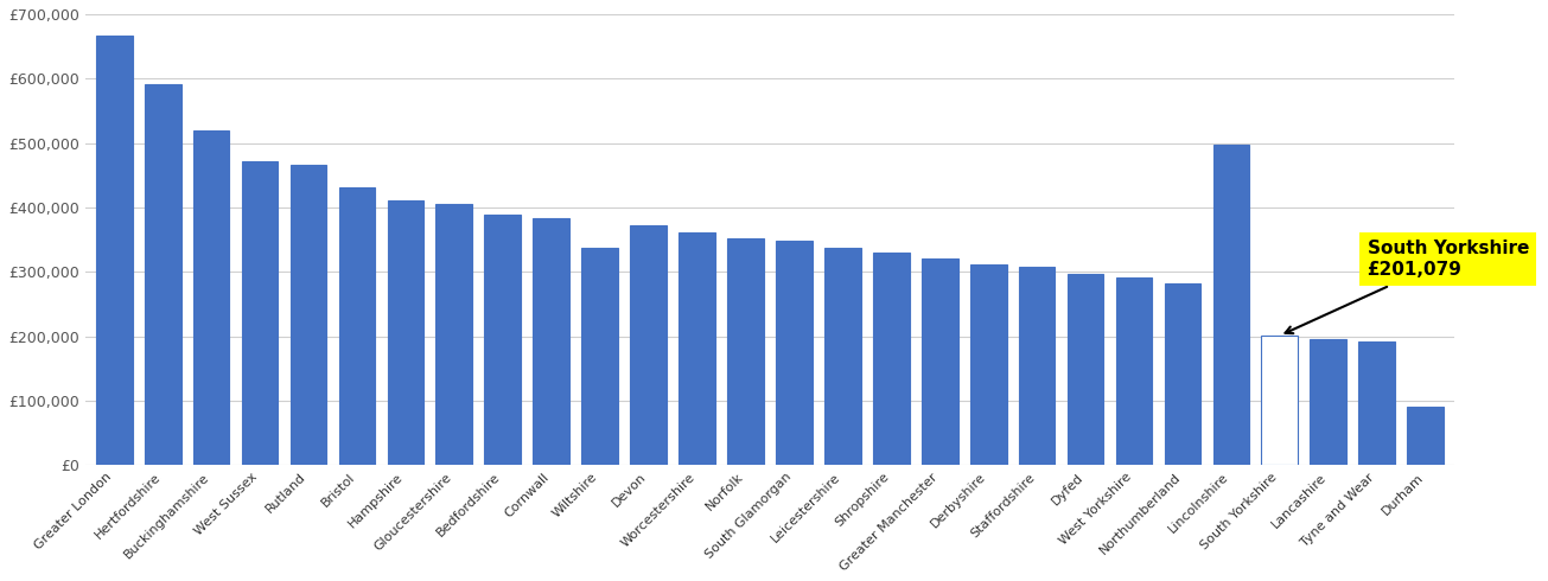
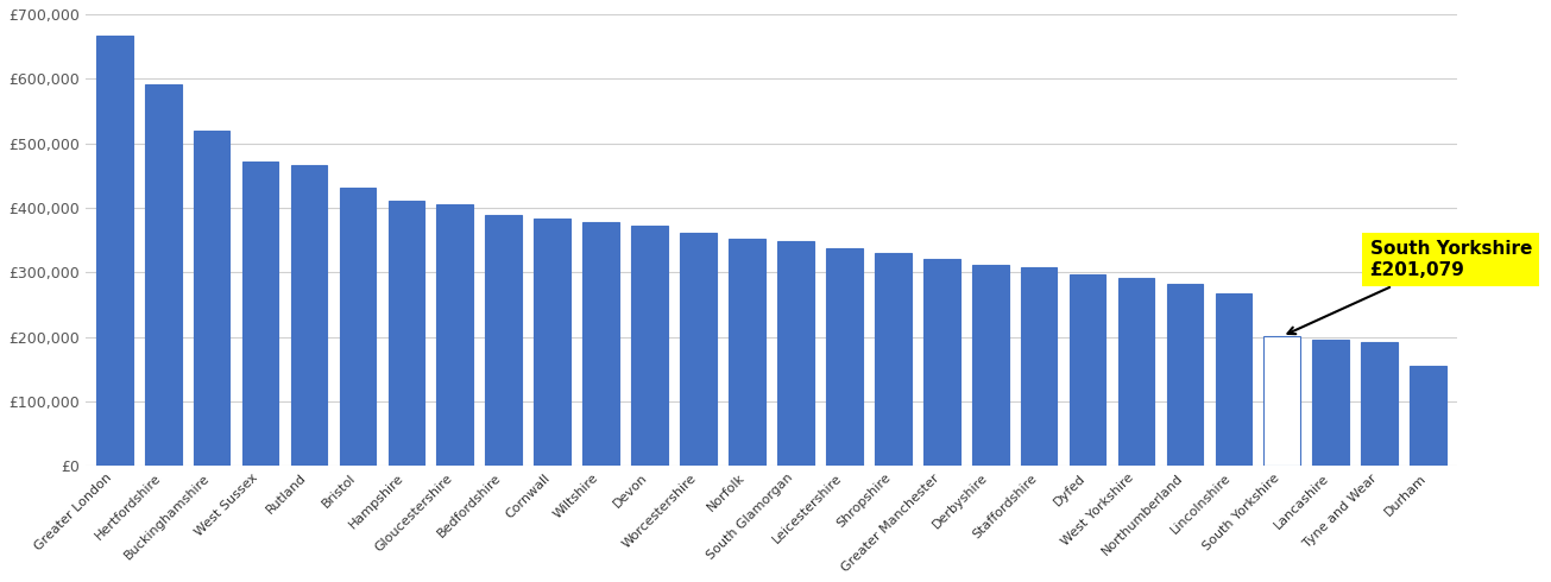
Wiltshire: £338,000 -> £378,000
Lincolnshire: £498,000 -> £267,000
Durham: £90,000 -> £155,000
